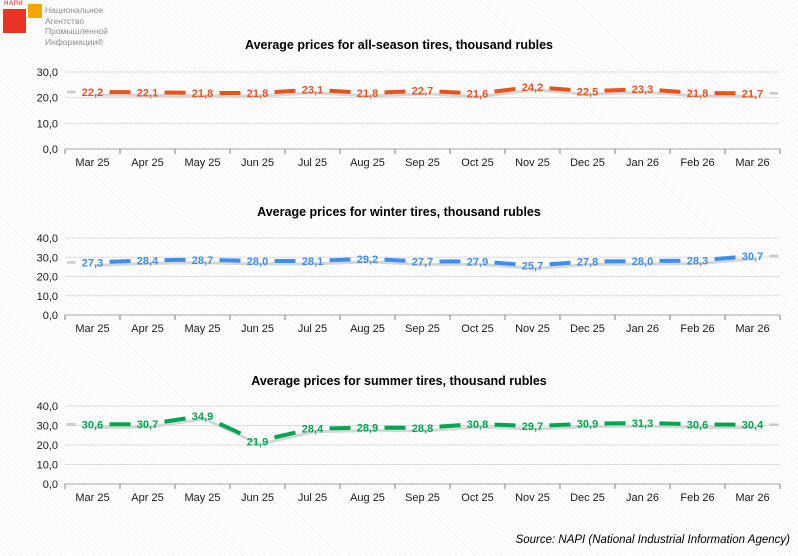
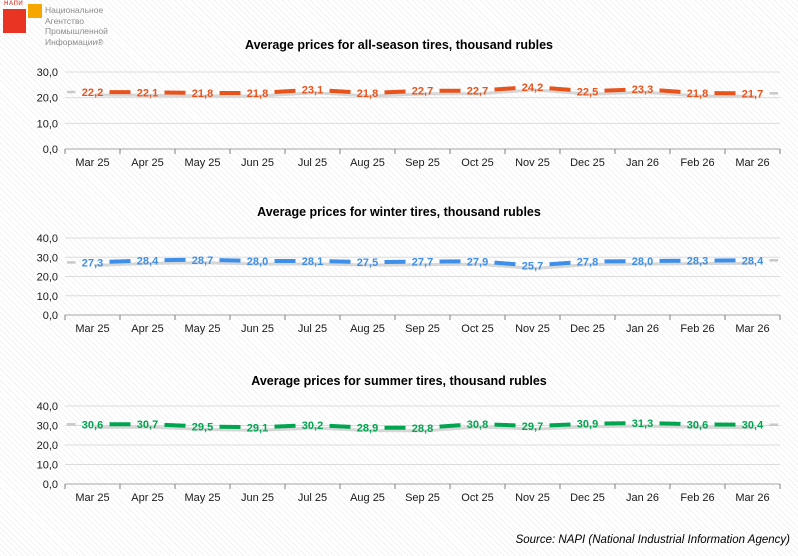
Average prices for all-season tires, thousand rubles/Oct 25: 21,6 -> 22,7
Average prices for winter tires, thousand rubles/Aug 25: 29,2 -> 27,5
Average prices for winter tires, thousand rubles/Mar 26: 30,7 -> 28,4
Average prices for summer tires, thousand rubles/May 25: 34,9 -> 29,5
Average prices for summer tires, thousand rubles/Jun 25: 21,9 -> 29,1
Average prices for summer tires, thousand rubles/Jul 25: 28,4 -> 30,2
